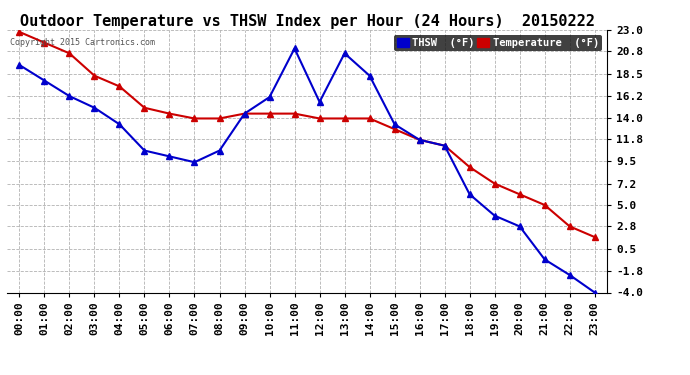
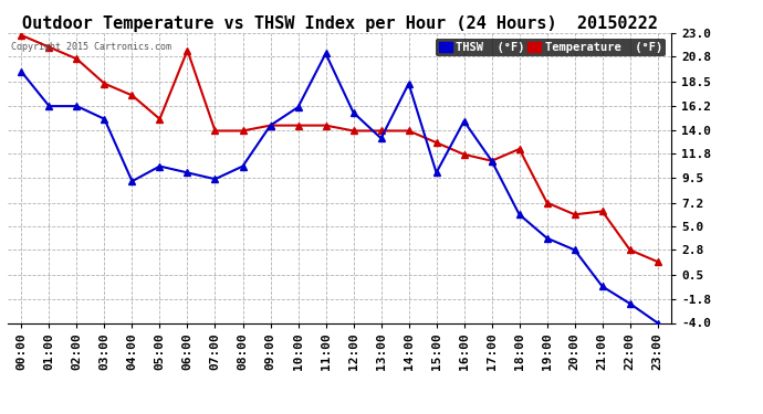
THSW (°F)/01:00: 17.8 -> 16.2
THSW (°F)/04:00: 13.3 -> 9.2
Temperature (°F)/06:00: 14.4 -> 21.4
THSW (°F)/13:00: 20.6 -> 13.2
THSW (°F)/15:00: 13.3 -> 10.0
THSW (°F)/16:00: 11.7 -> 14.8
Temperature (°F)/18:00: 8.9 -> 12.2
Temperature (°F)/21:00: 5.0 -> 6.4
